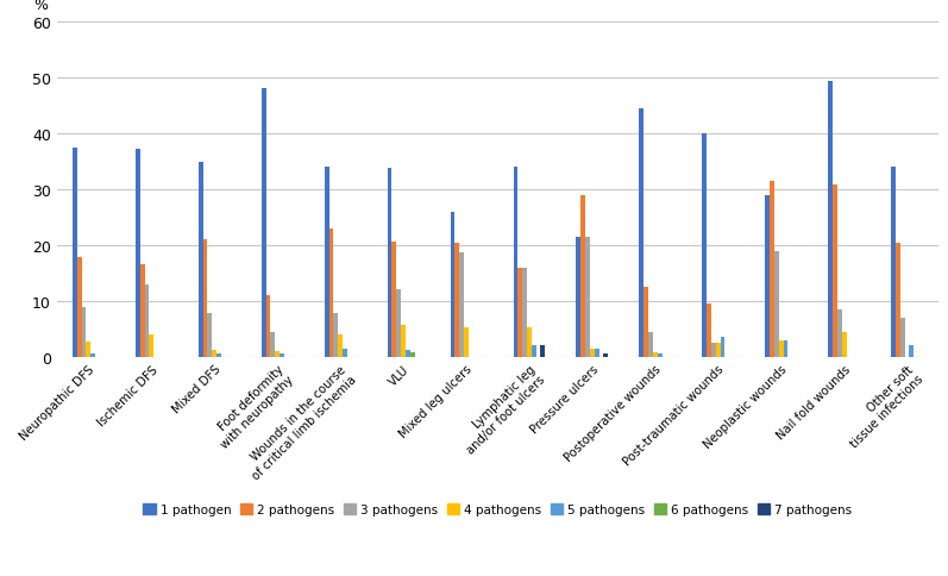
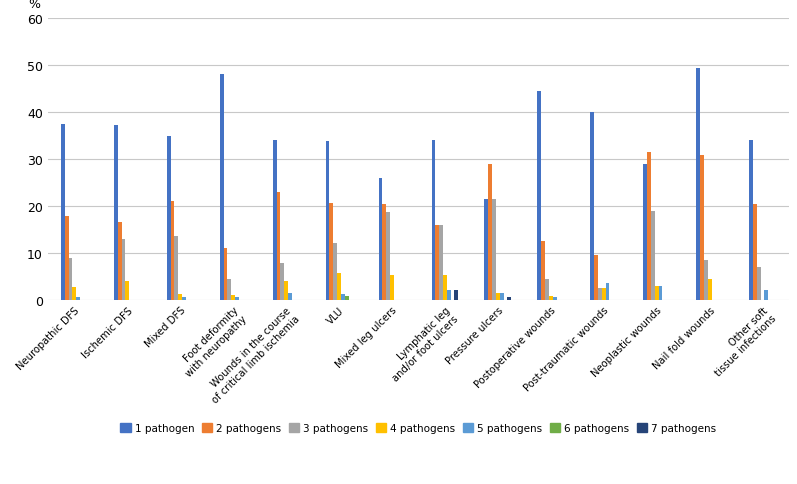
3 pathogens/Mixed DFS: 7.8 -> 13.5
